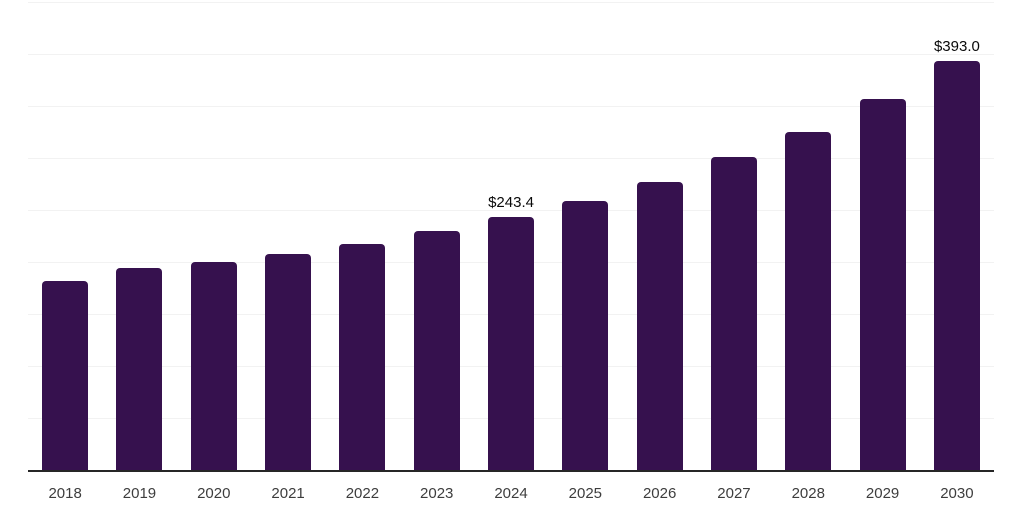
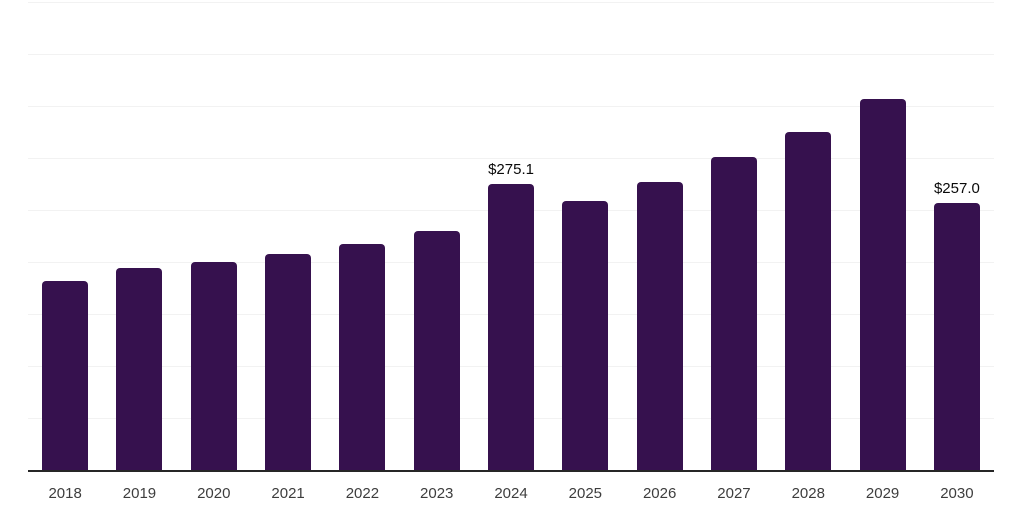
2024: $243.4 -> $275.1
2030: $393.0 -> $257.0
